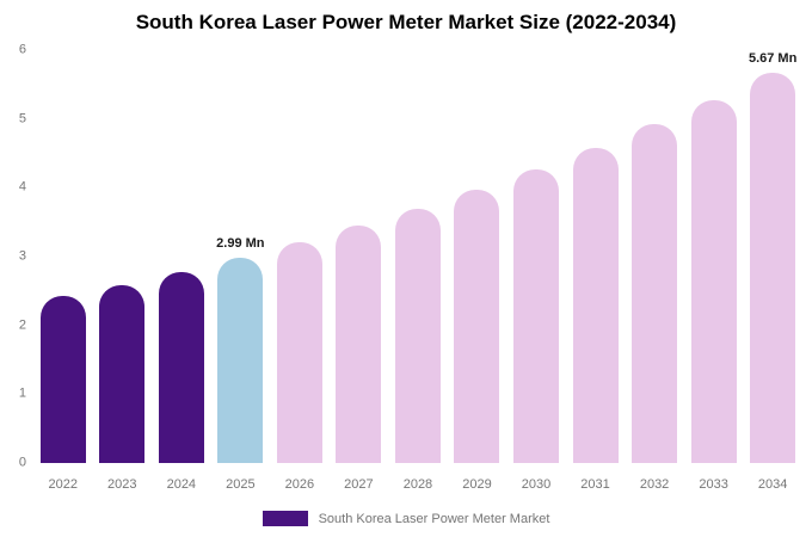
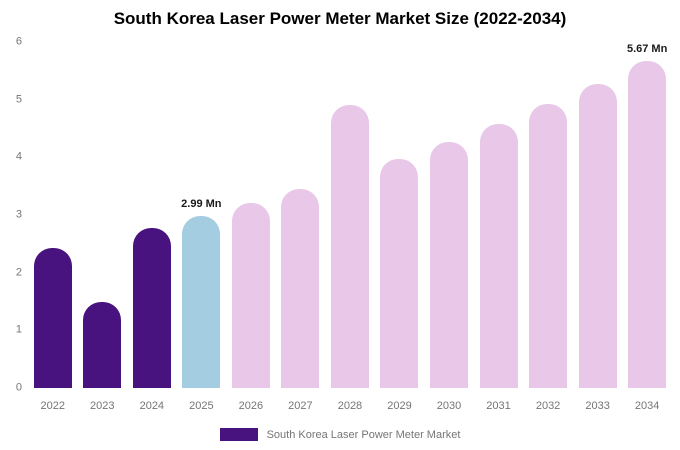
2023: 2.6 -> 1.5
2028: 3.7 -> 4.9
